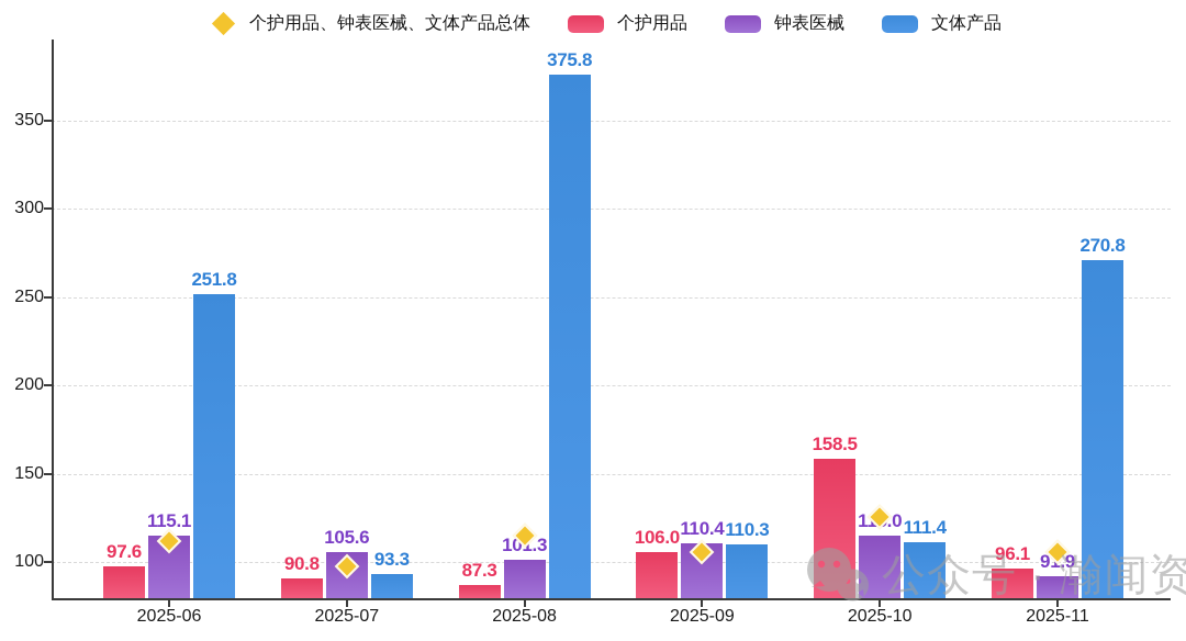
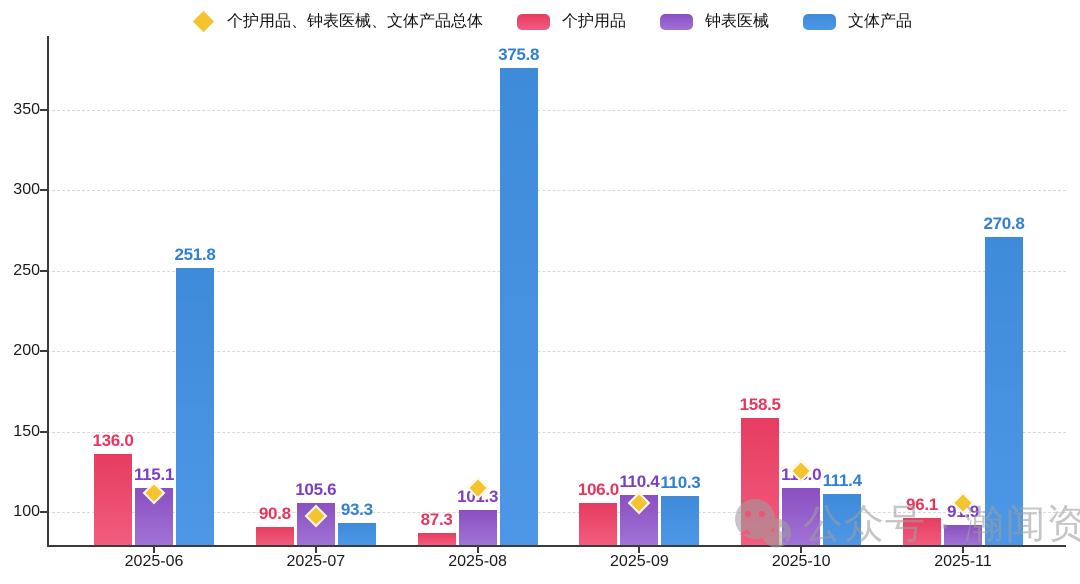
个护用品/2025-06: 97.6 -> 136.0
